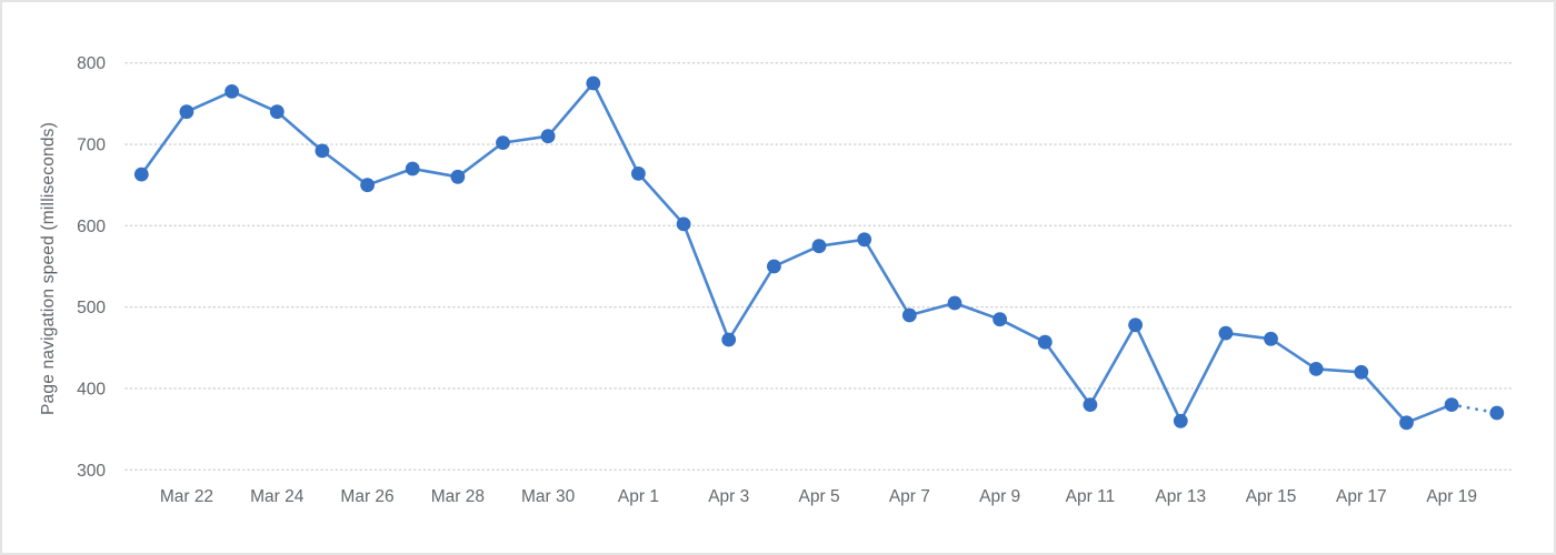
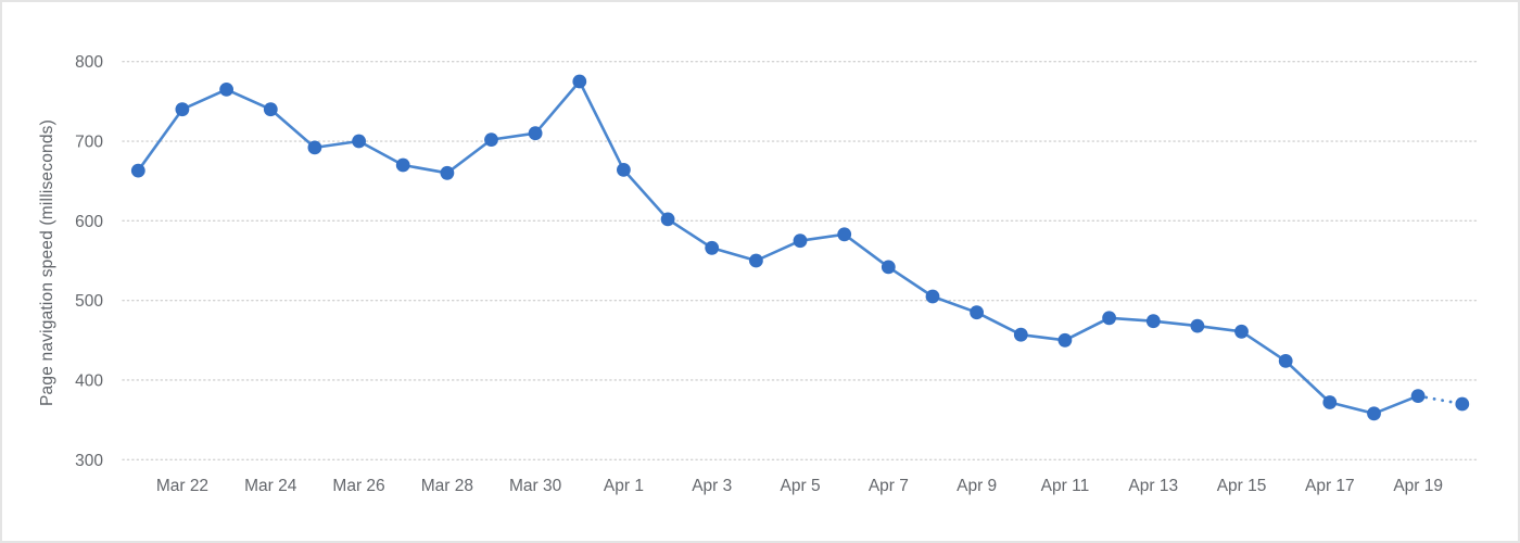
Mar 26: 650 -> 700
Apr 3: 460 -> 570
Apr 7: 490 -> 540
Apr 11: 380 -> 450
Apr 13: 360 -> 470
Apr 17: 420 -> 370
